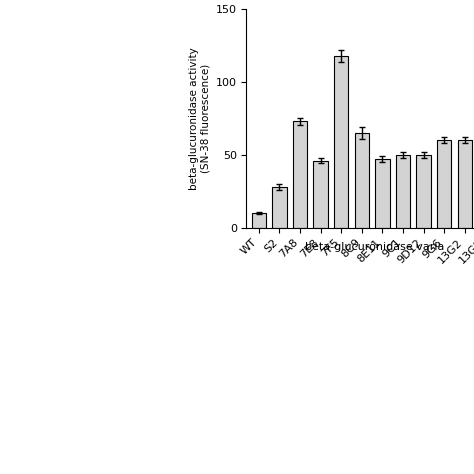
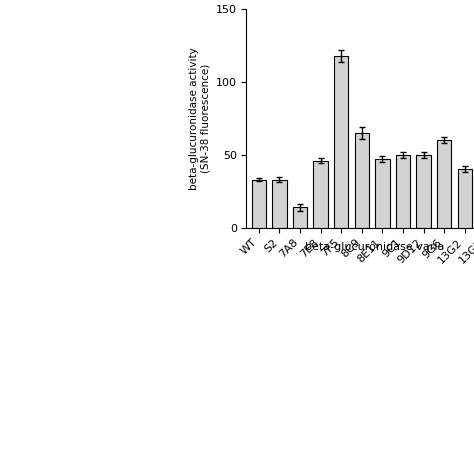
WT: 10 -> 33
S2: 28 -> 33
7A8: 73 -> 14
13G2: 60 -> 40
